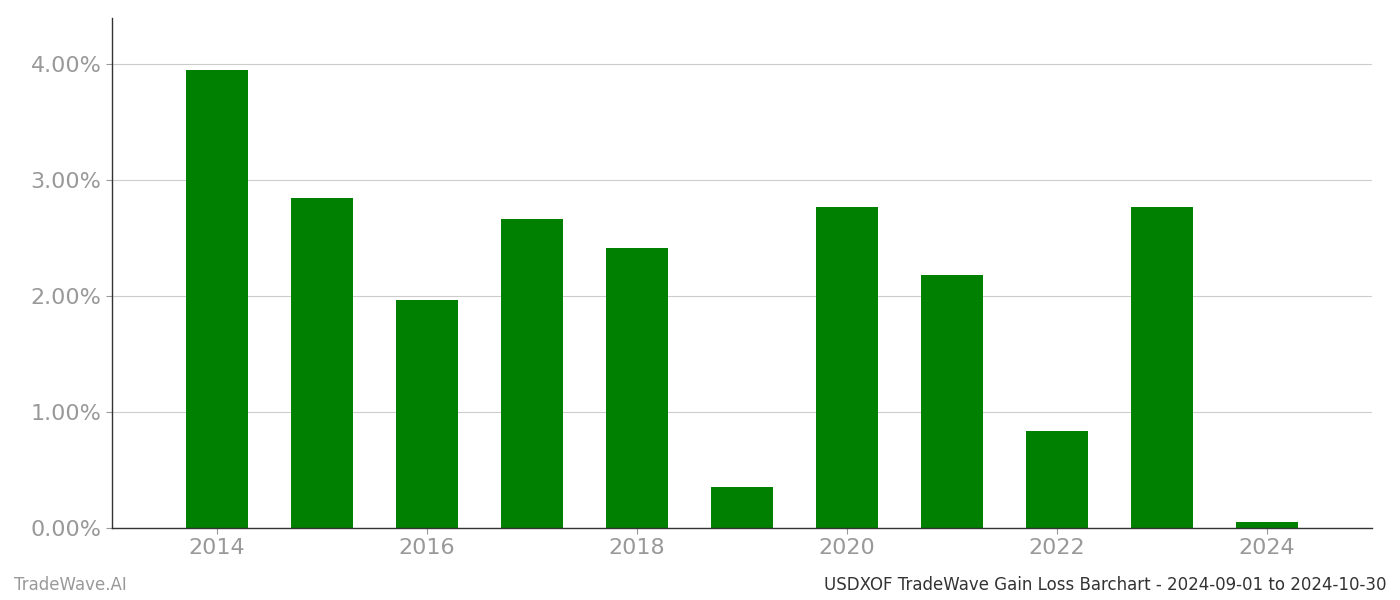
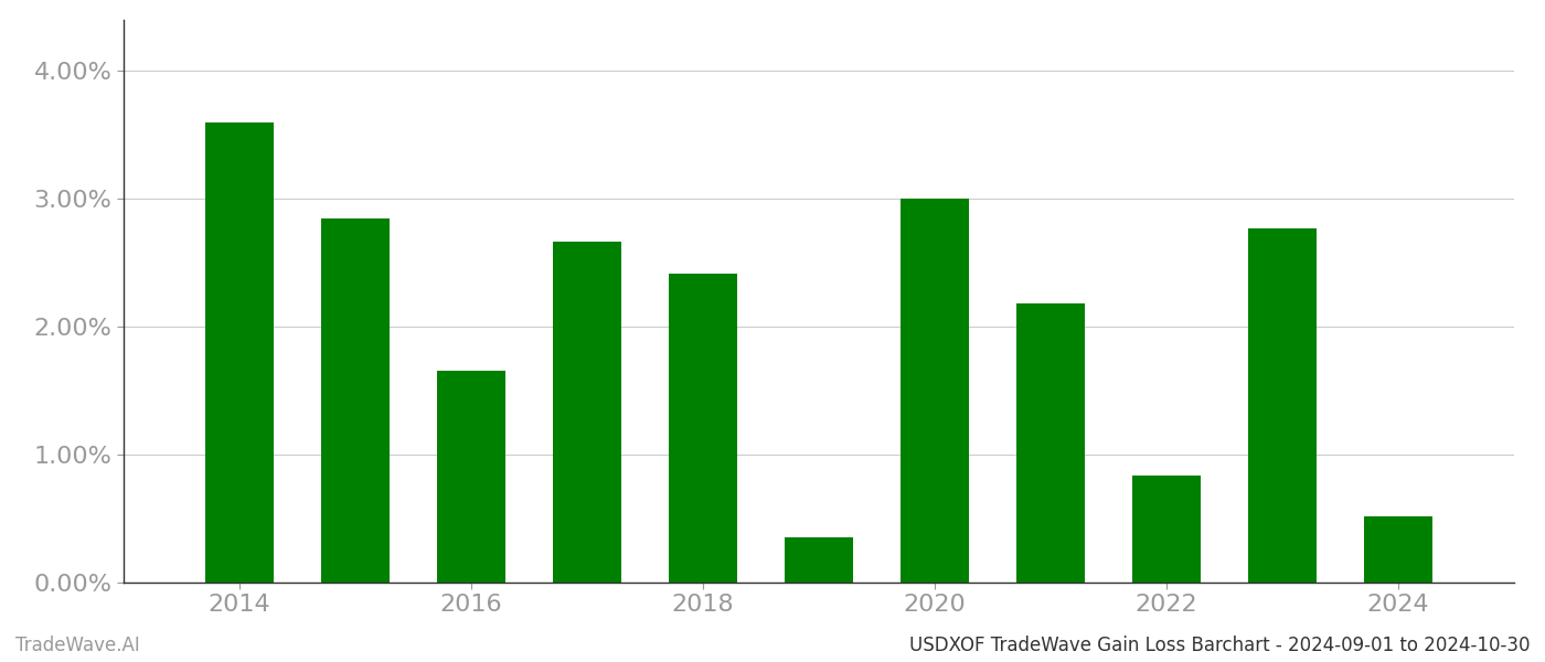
2014: 3.95% -> 3.60%
2016: 1.97% -> 1.66%
2020: 2.77% -> 3.00%
2024: 0.05% -> 0.52%
